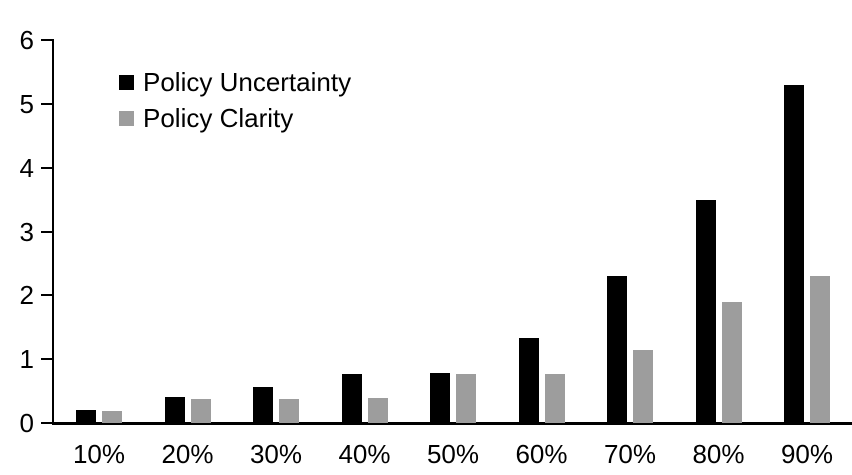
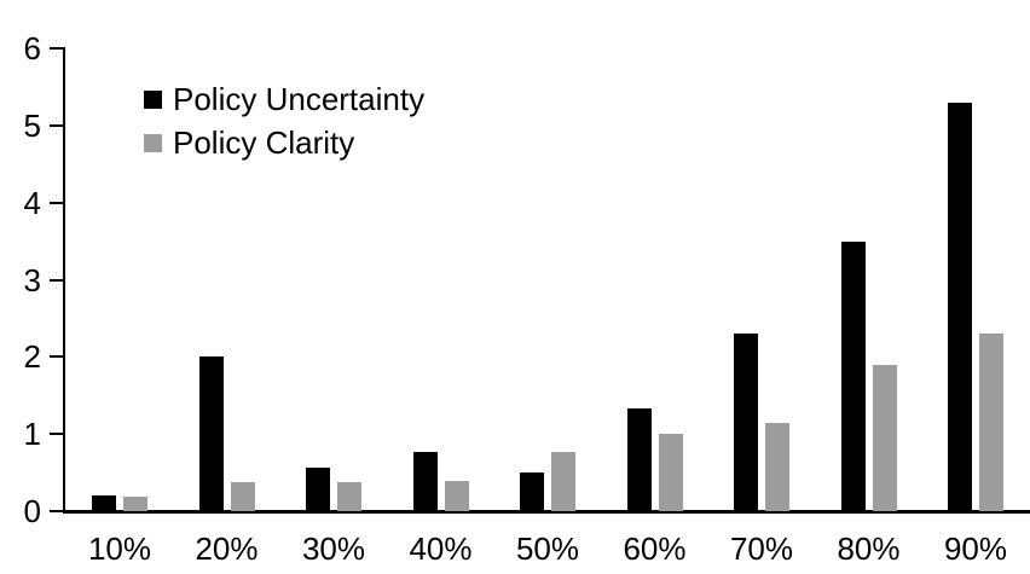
Policy Uncertainty/20%: 0.4 -> 2.0
Policy Uncertainty/50%: 0.8 -> 0.5
Policy Clarity/60%: 0.8 -> 1.0
